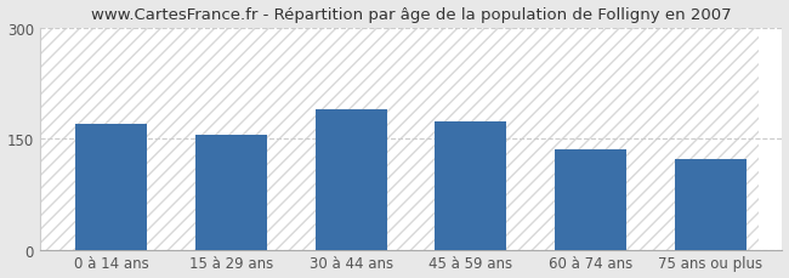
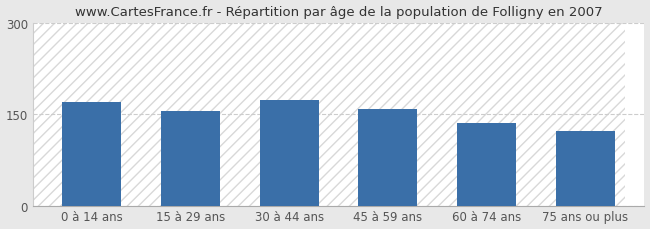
30 à 44 ans: 190 -> 173
45 à 59 ans: 174 -> 158
